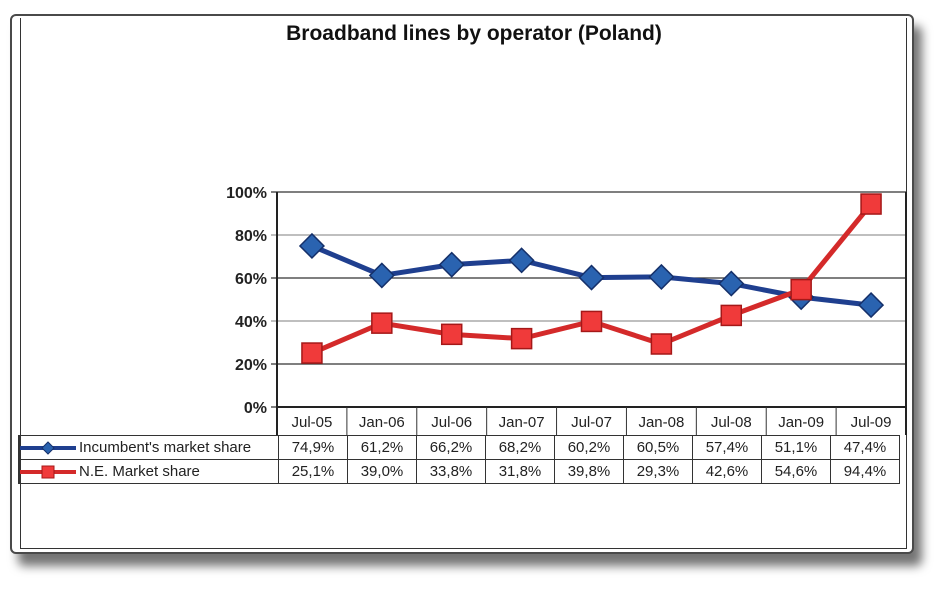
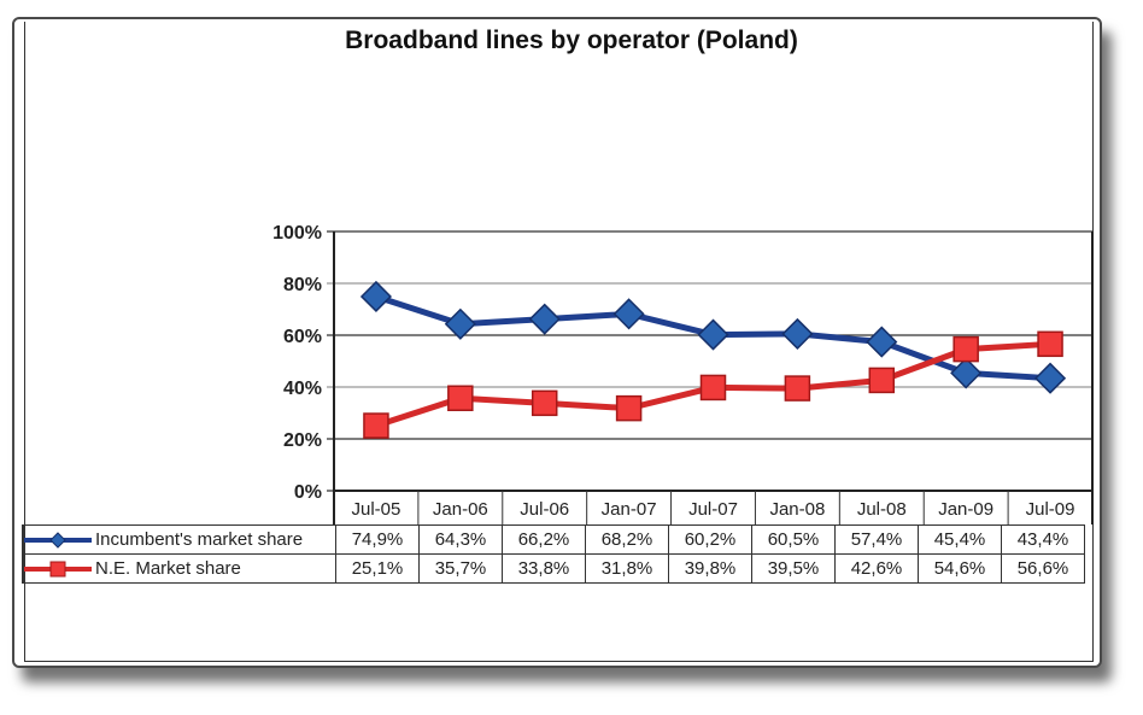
Incumbent's market share/Jan-06: 61,2% -> 64,3%
N.E. Market share/Jan-06: 39,0% -> 35,7%
N.E. Market share/Jan-08: 29,3% -> 39,5%
Incumbent's market share/Jan-09: 51,1% -> 45,4%
Incumbent's market share/Jul-09: 47,4% -> 43,4%
N.E. Market share/Jul-09: 94,4% -> 56,6%
